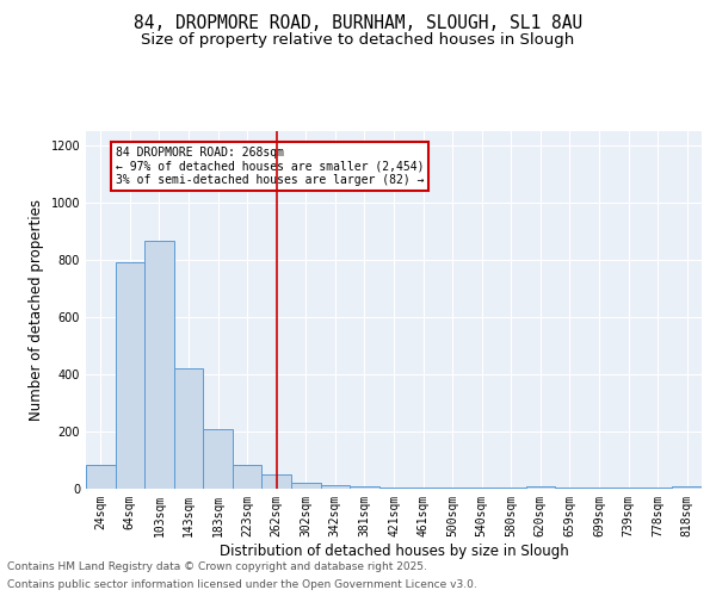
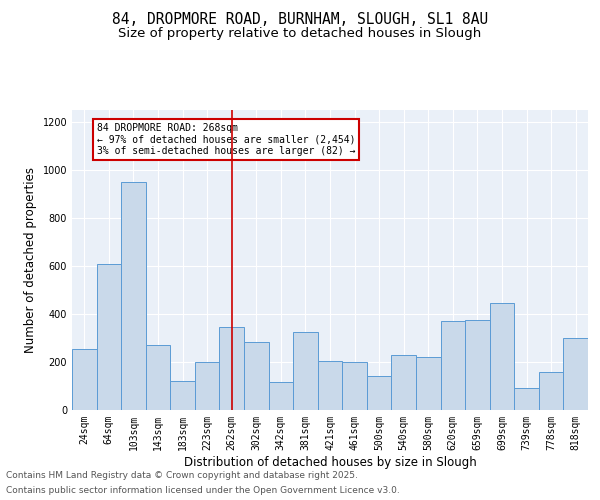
24sqm: 85 -> 255
64sqm: 790 -> 610
103sqm: 865 -> 950
143sqm: 420 -> 270
183sqm: 210 -> 120
223sqm: 85 -> 200
262sqm: 50 -> 345
302sqm: 20 -> 285
342sqm: 12 -> 115
381sqm: 8 -> 325
421sqm: 5 -> 205
461sqm: 5 -> 200
500sqm: 5 -> 140
540sqm: 5 -> 230
580sqm: 5 -> 220
620sqm: 10 -> 370
659sqm: 5 -> 375
699sqm: 5 -> 445
739sqm: 5 -> 90
778sqm: 5 -> 160
818sqm: 10 -> 300
